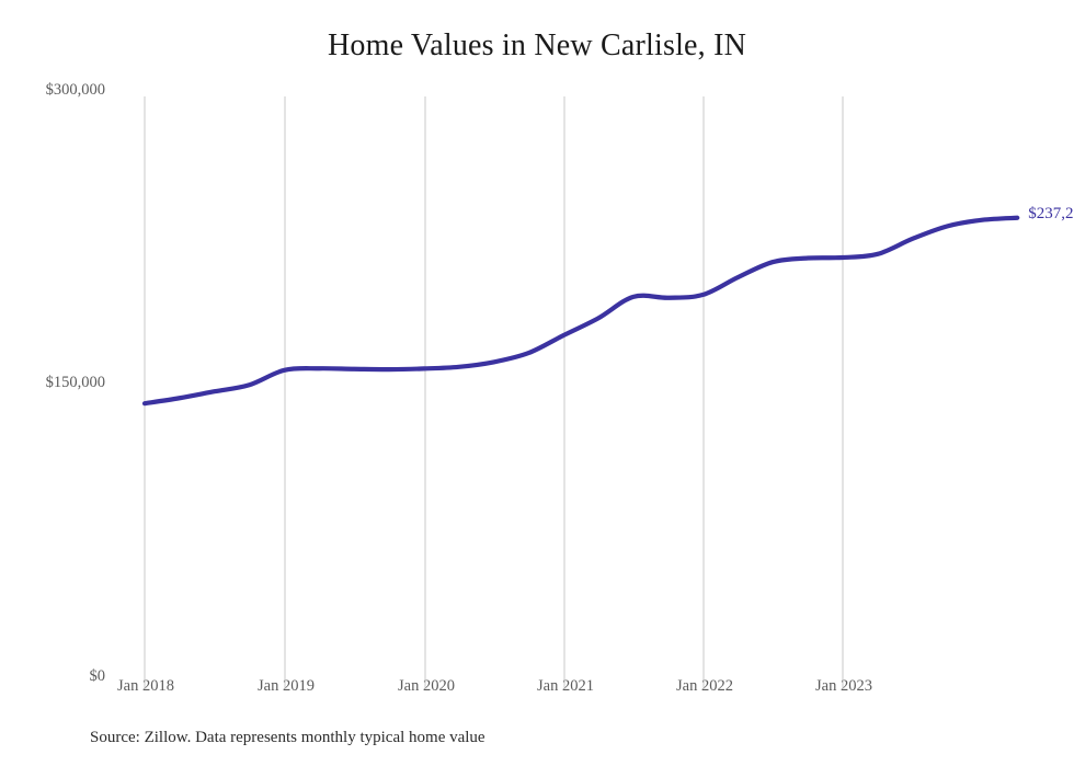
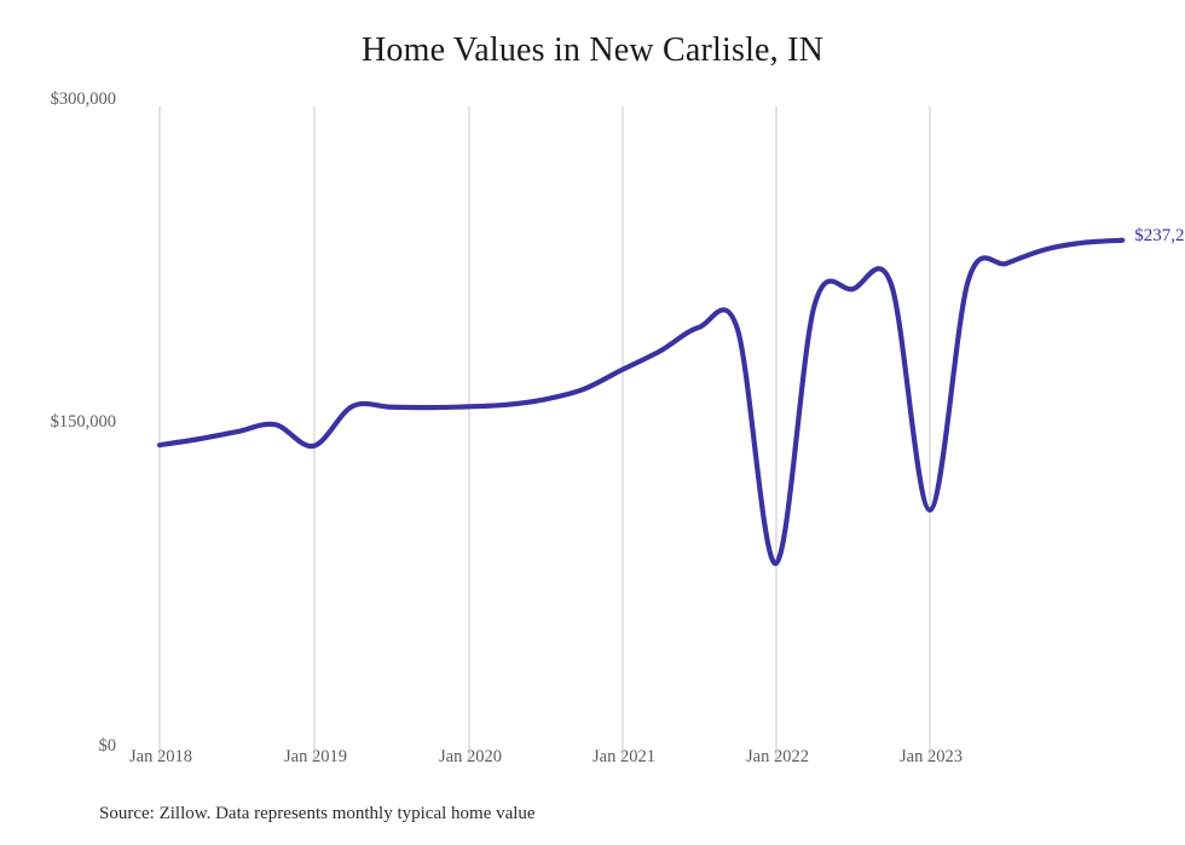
Jan 2019: $159000 -> $141000
Jan 2022: $198000 -> $86000
Jan 2023: $217000 -> $111000
